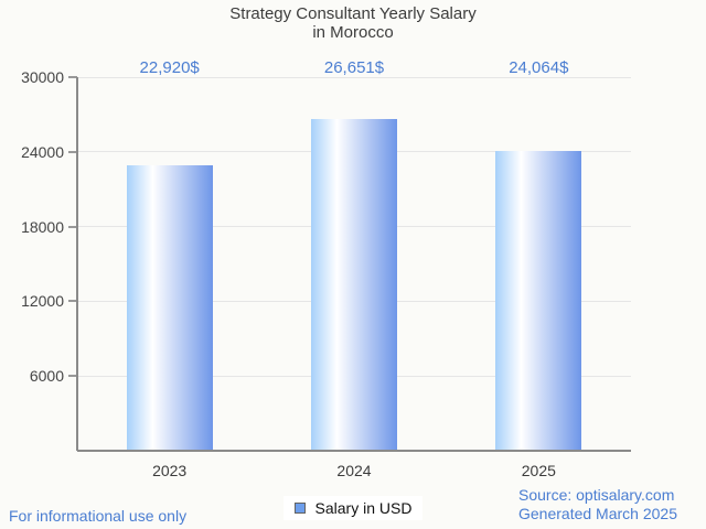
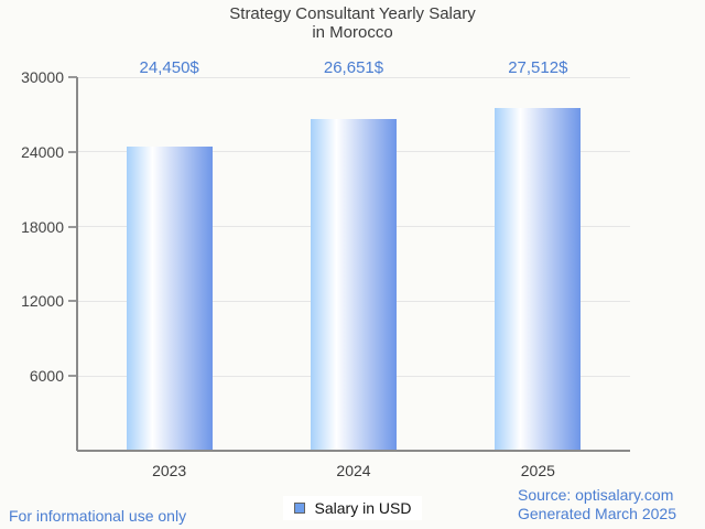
2023: 22,920 -> 24,450
2025: 24,064 -> 27,512
